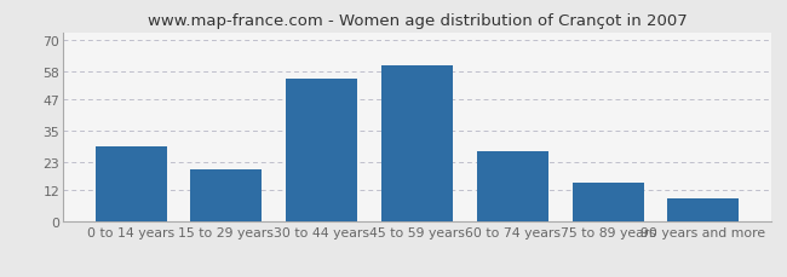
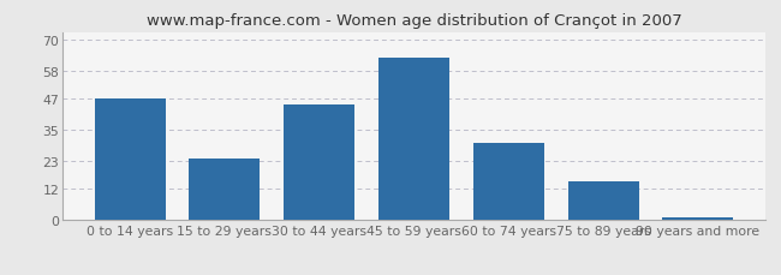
0 to 14 years: 29 -> 47
15 to 29 years: 20 -> 24
30 to 44 years: 55 -> 45
45 to 59 years: 60 -> 63
60 to 74 years: 27 -> 30
90 years and more: 9 -> 1
